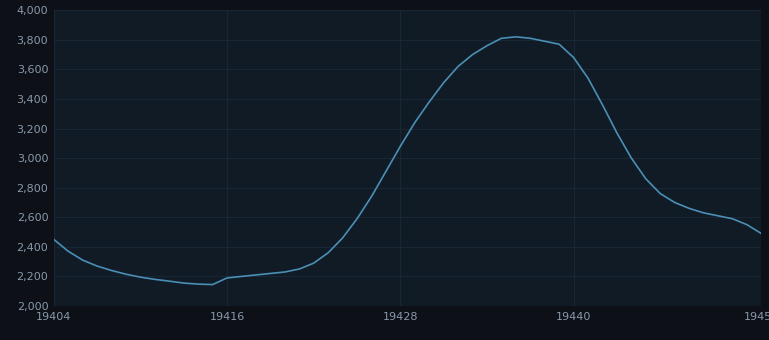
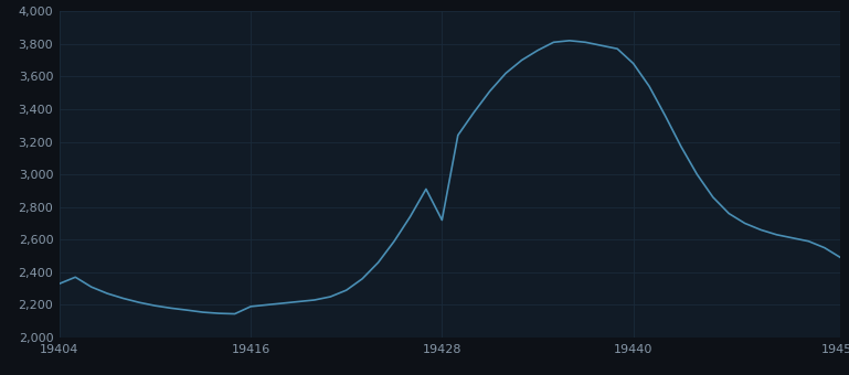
19404: 2,450 -> 2,330
19428: 3,080 -> 2,720
